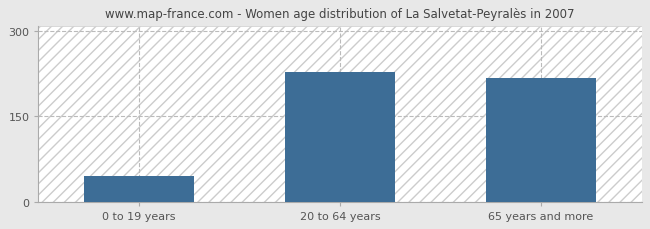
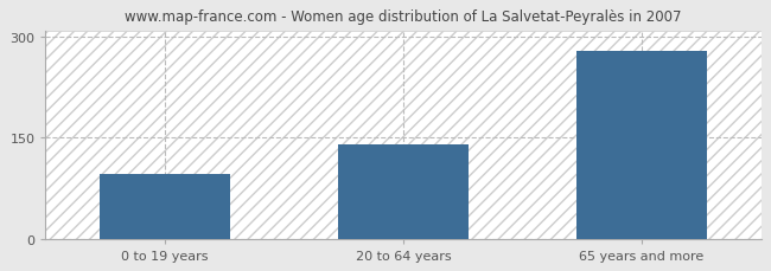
0 to 19 years: 45 -> 96
20 to 64 years: 228 -> 140
65 years and more: 218 -> 280
